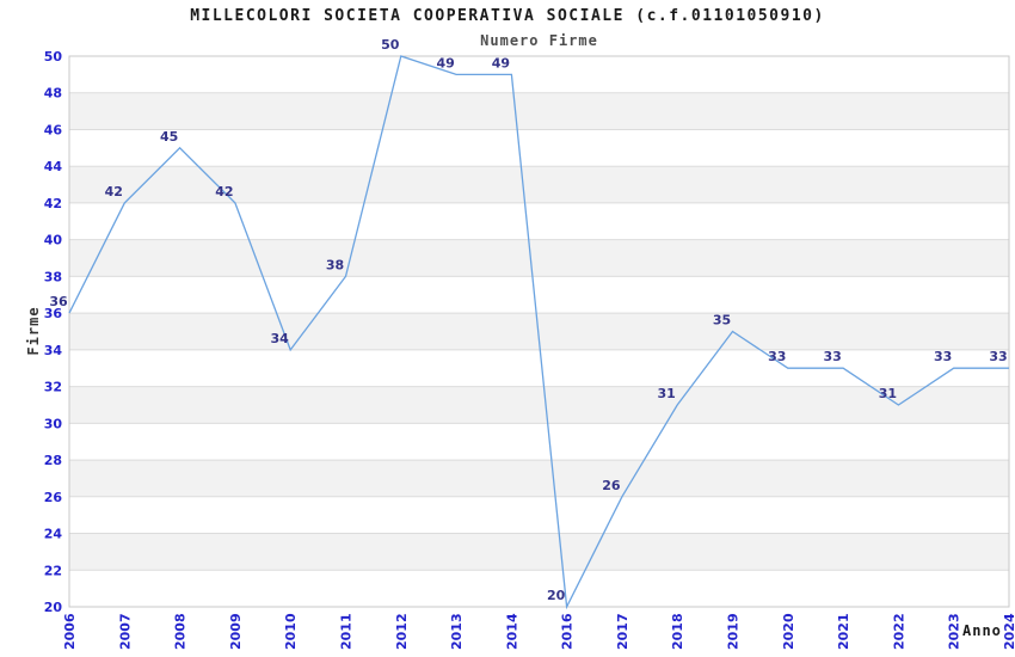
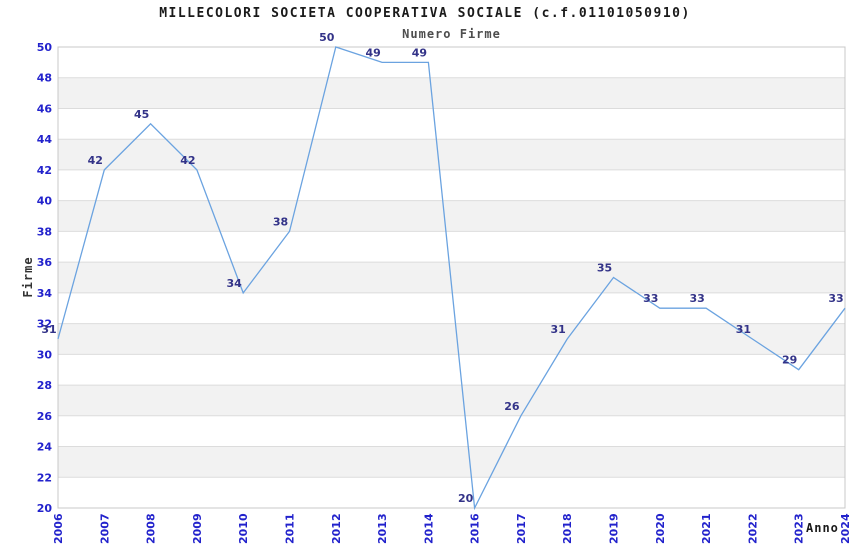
2006: 36 -> 31
2023: 33 -> 29
